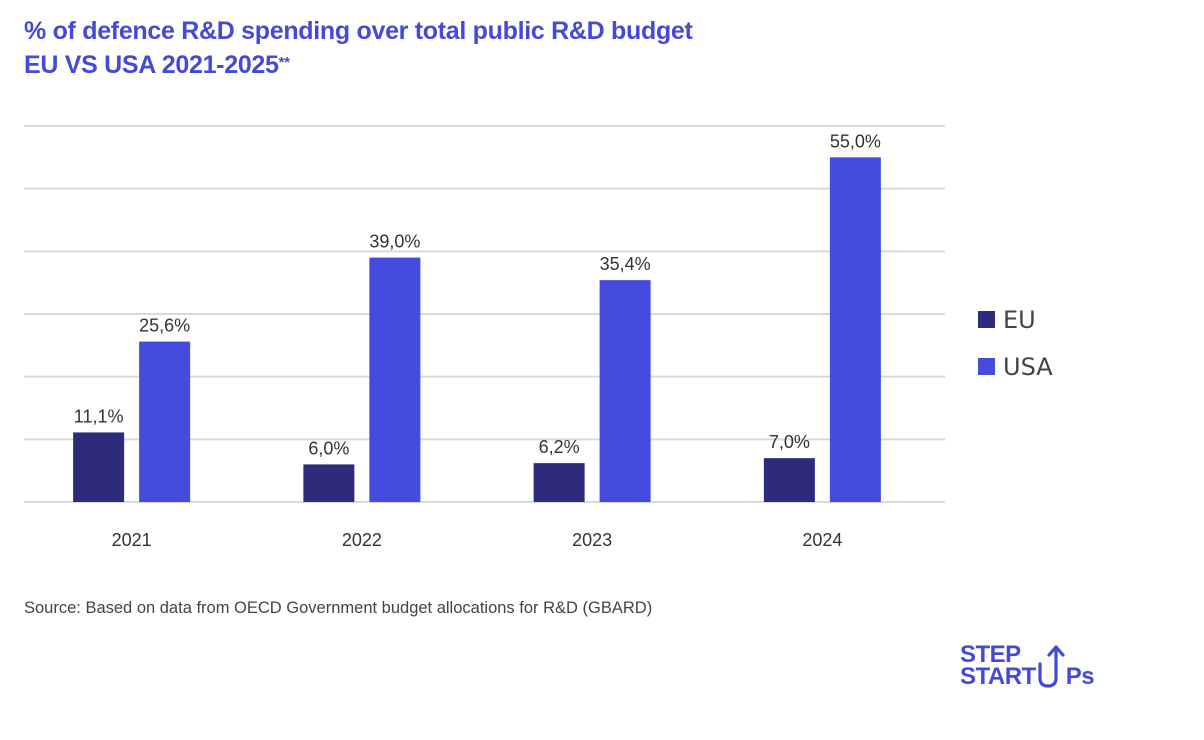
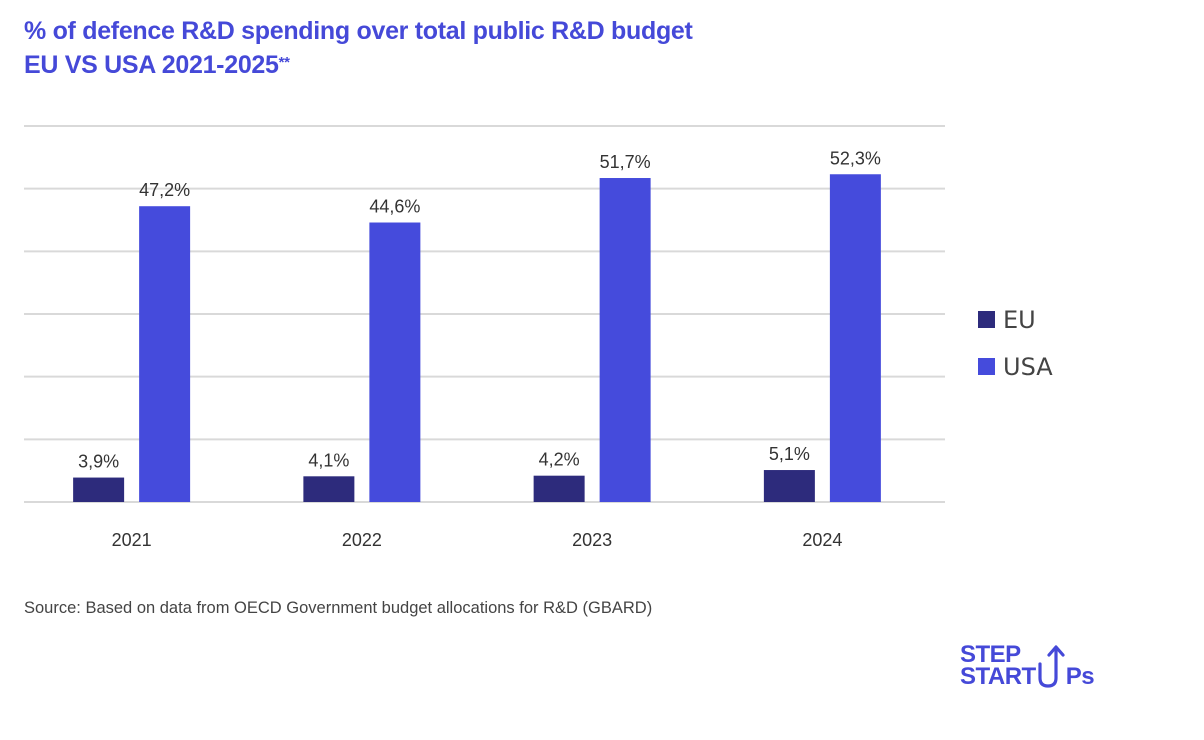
EU/2021: 11,1% -> 3,9%
USA/2021: 25,6% -> 47,2%
EU/2022: 6,0% -> 4,1%
USA/2022: 39,0% -> 44,6%
EU/2023: 6,2% -> 4,2%
USA/2023: 35,4% -> 51,7%
EU/2024: 7,0% -> 5,1%
USA/2024: 55,0% -> 52,3%
